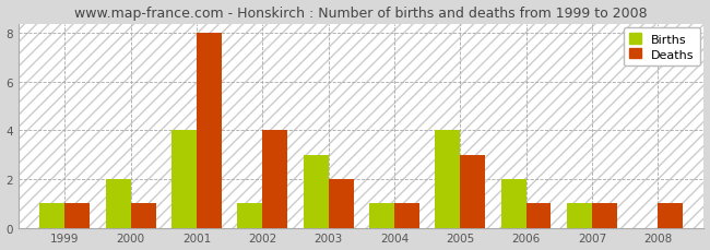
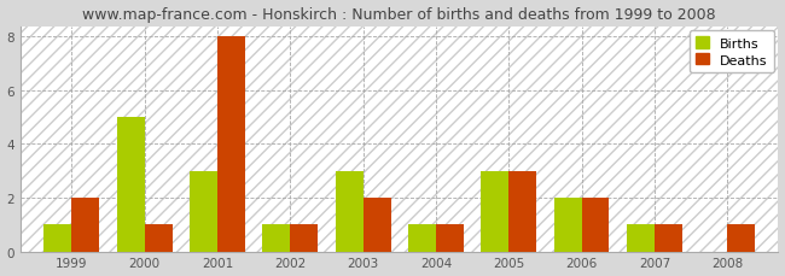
Deaths/1999: 1 -> 2
Births/2000: 2 -> 5
Births/2001: 4 -> 3
Deaths/2002: 4 -> 1
Births/2005: 4 -> 3
Deaths/2006: 1 -> 2
